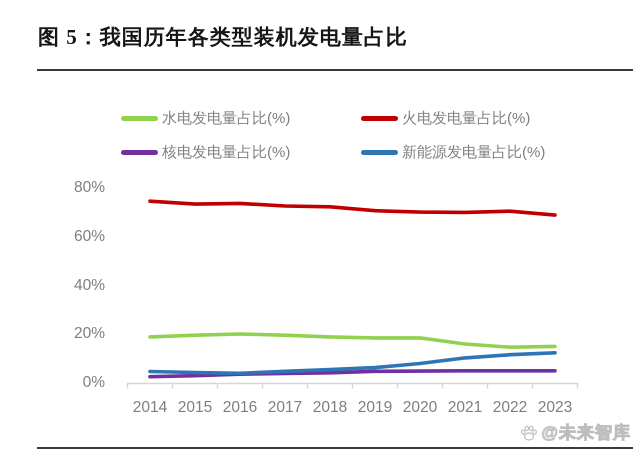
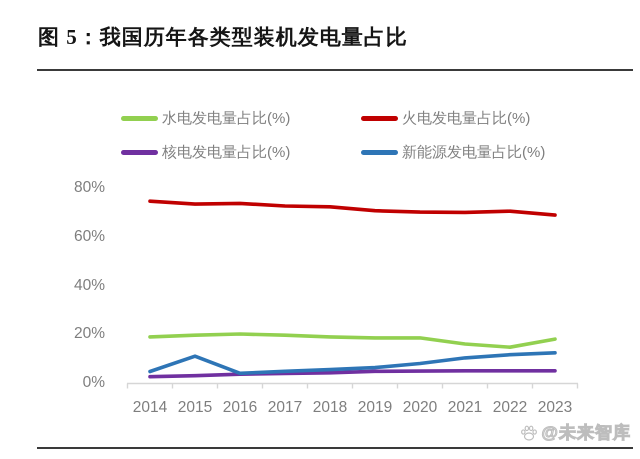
新能源发电量占比(%)/2015: 4% -> 11%
水电发电量占比(%)/2023: 15% -> 18%
